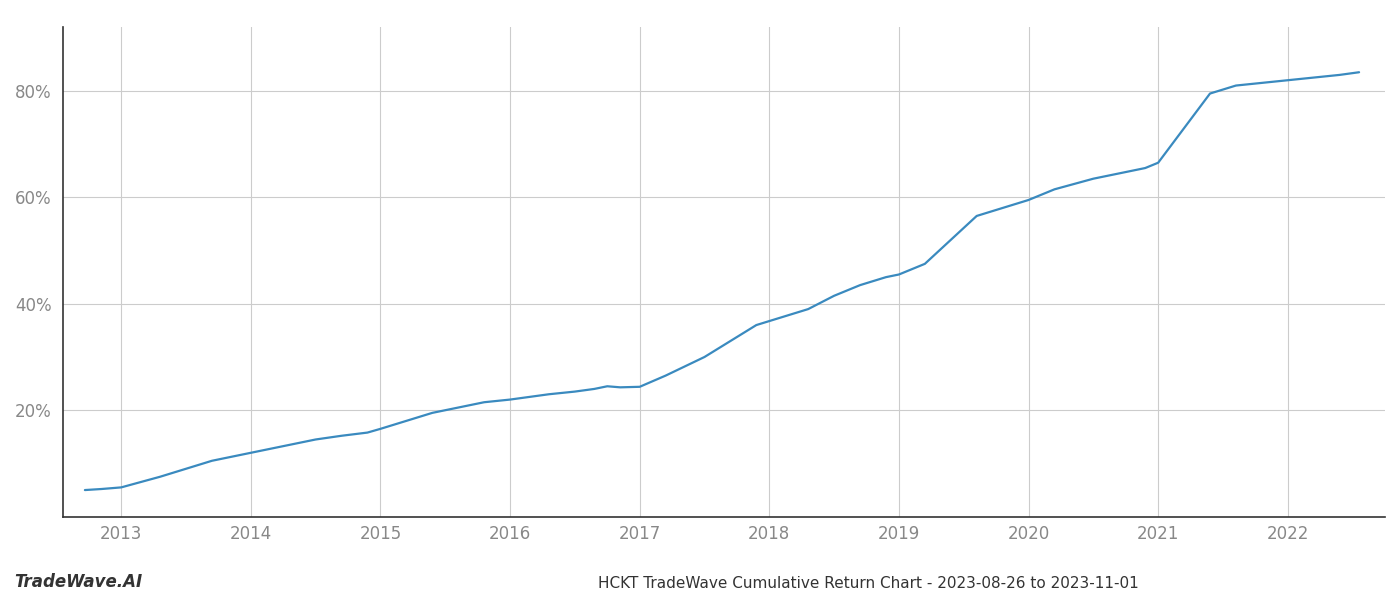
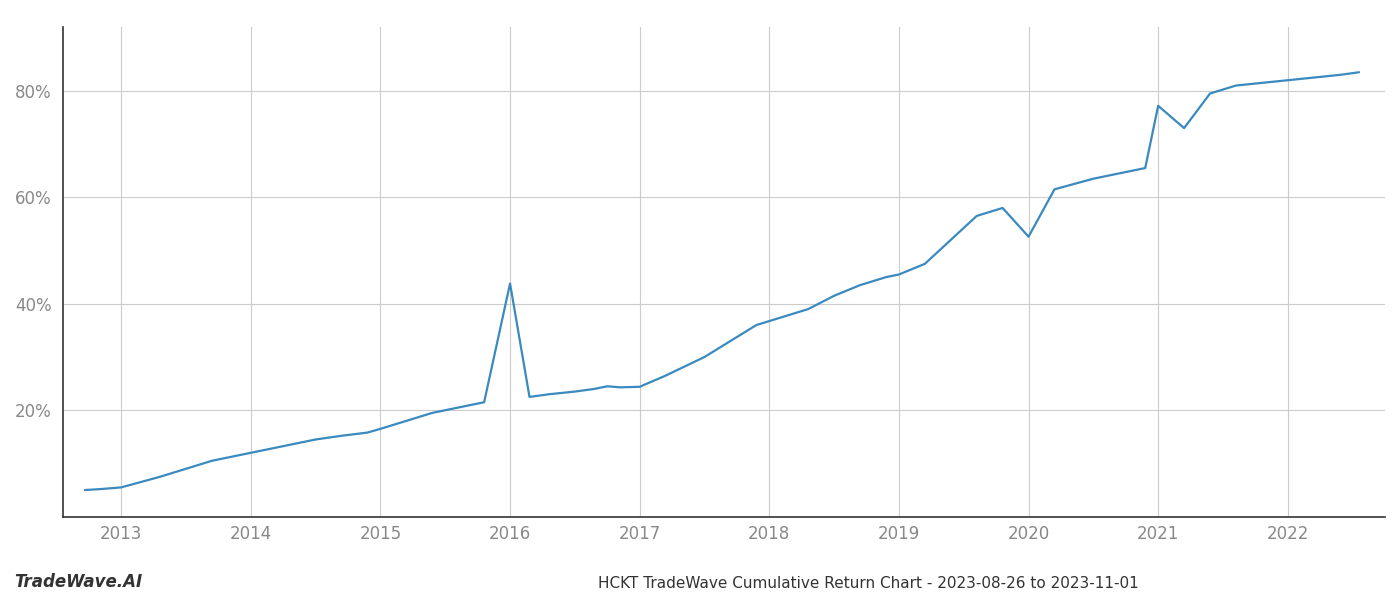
2016: 22.0% -> 43.8%
2020: 59.5% -> 52.6%
2021: 66.5% -> 77.2%
